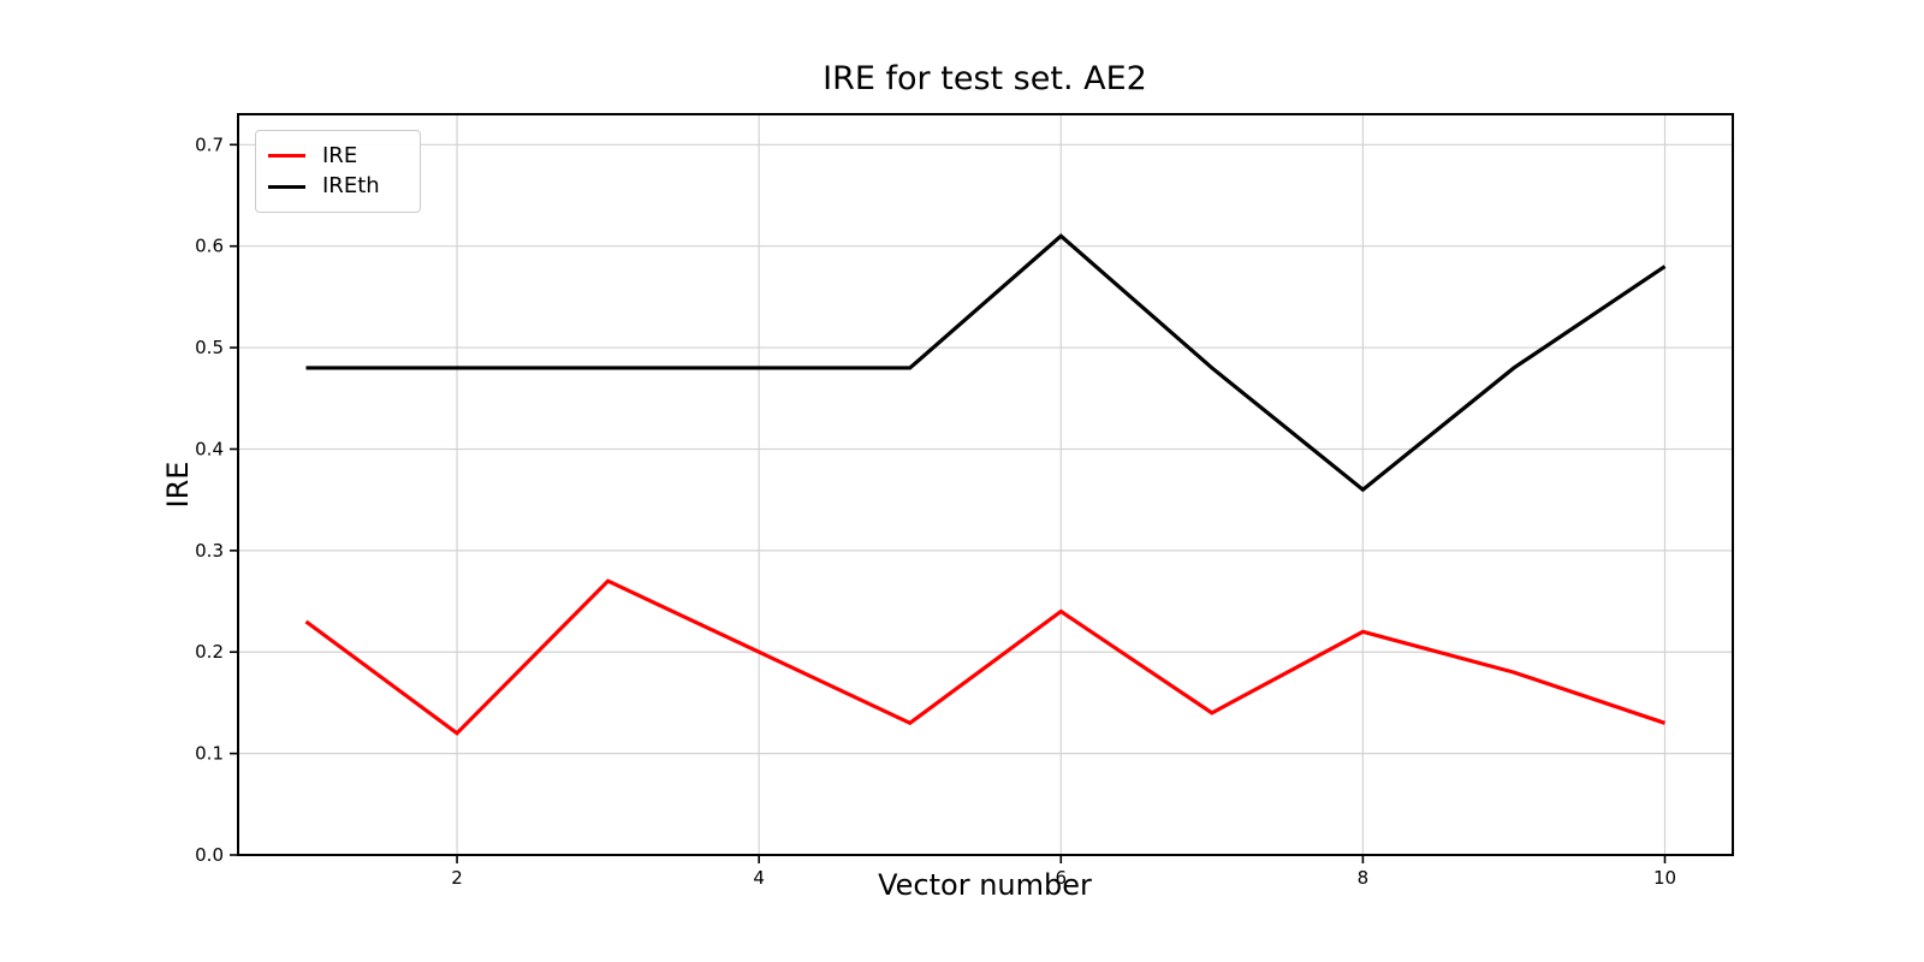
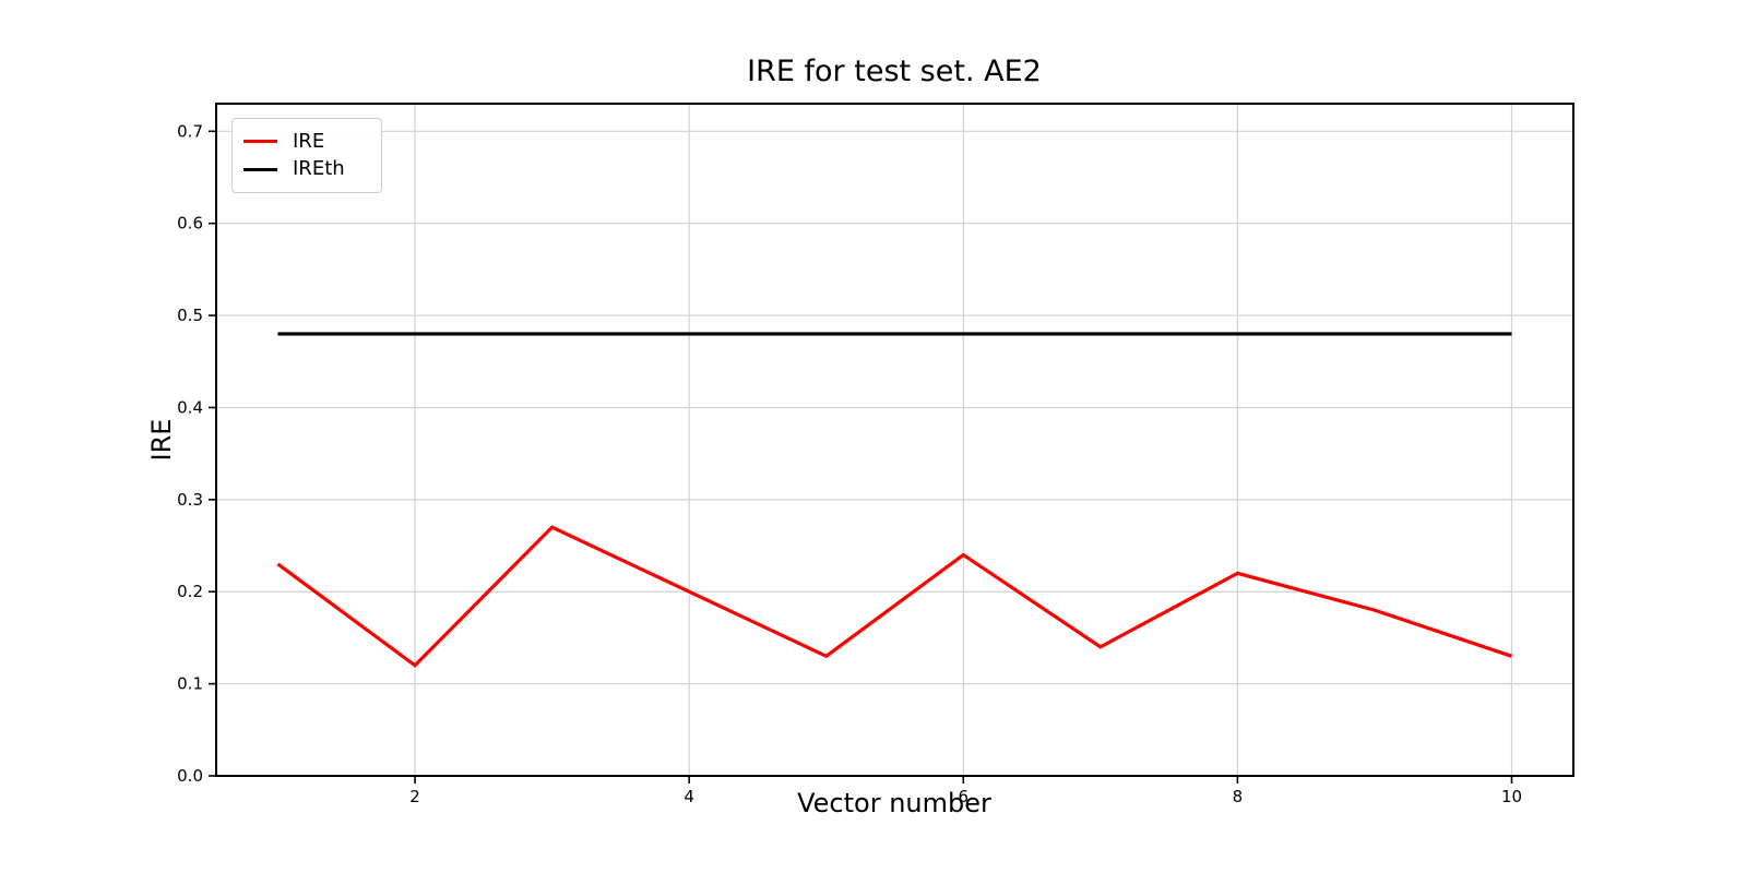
IREth/6: 0.61 -> 0.48
IREth/8: 0.36 -> 0.48
IREth/10: 0.58 -> 0.48
